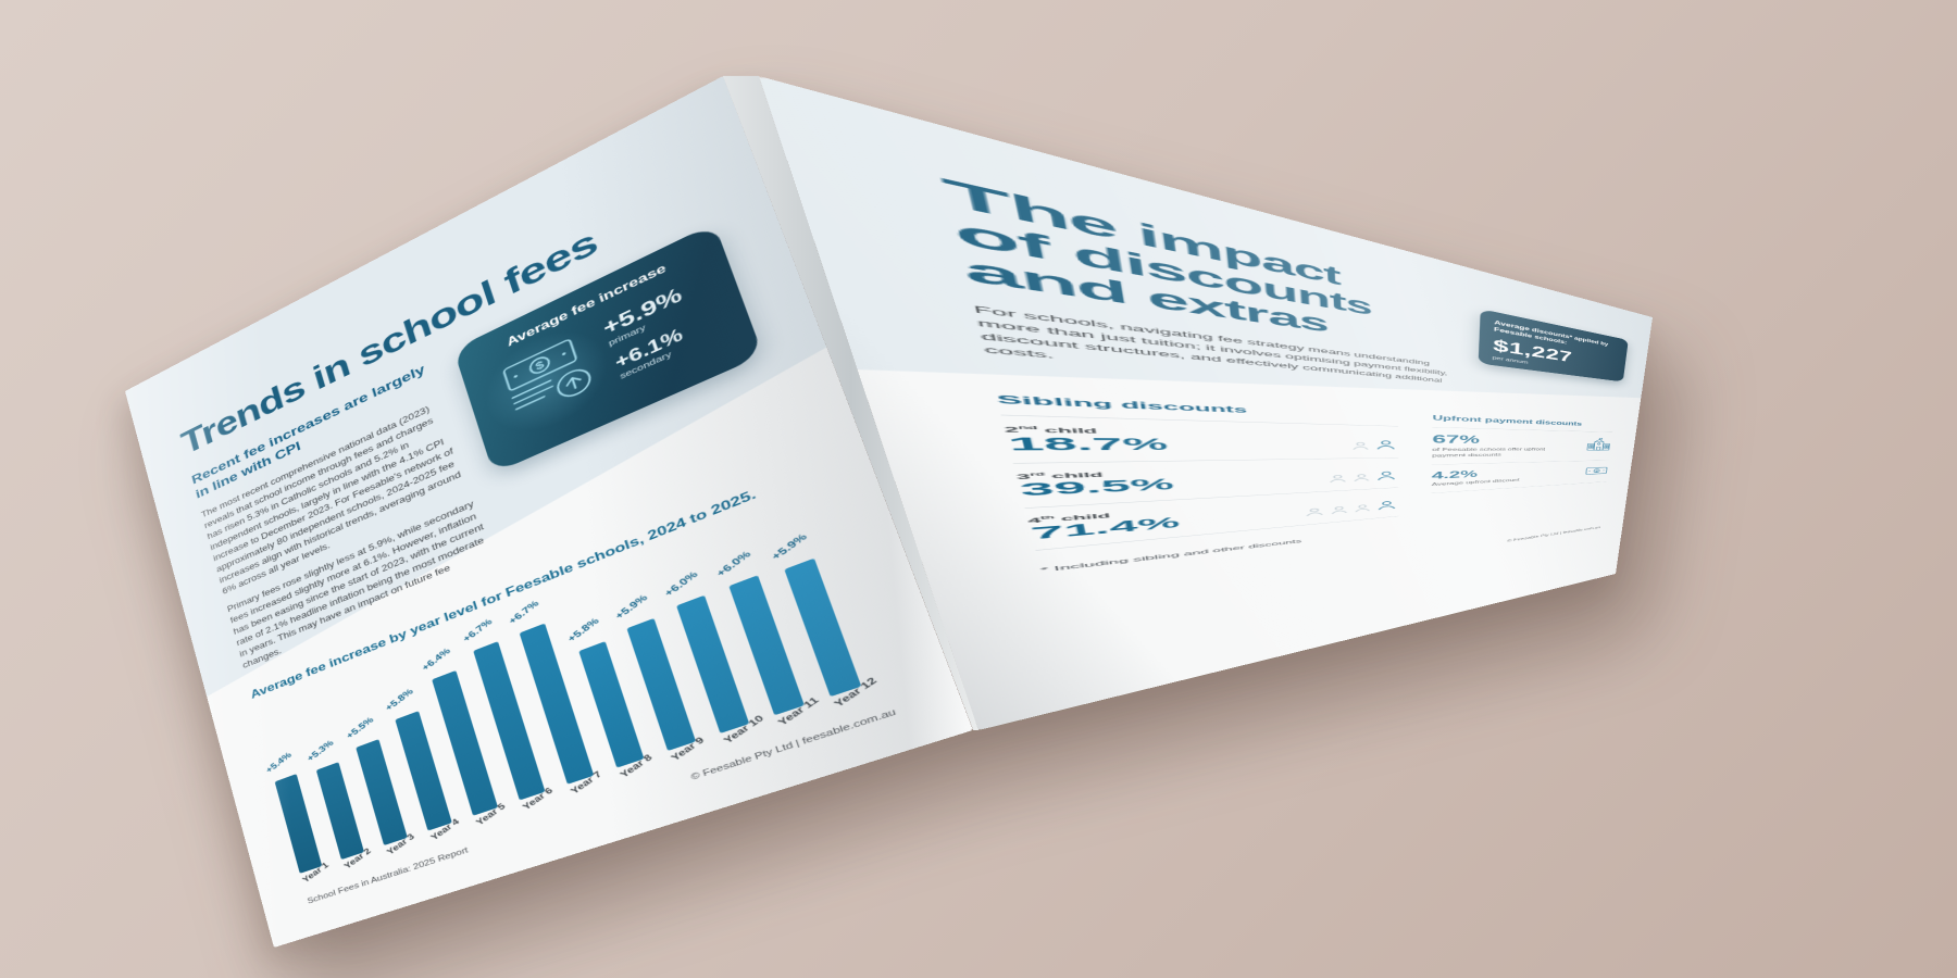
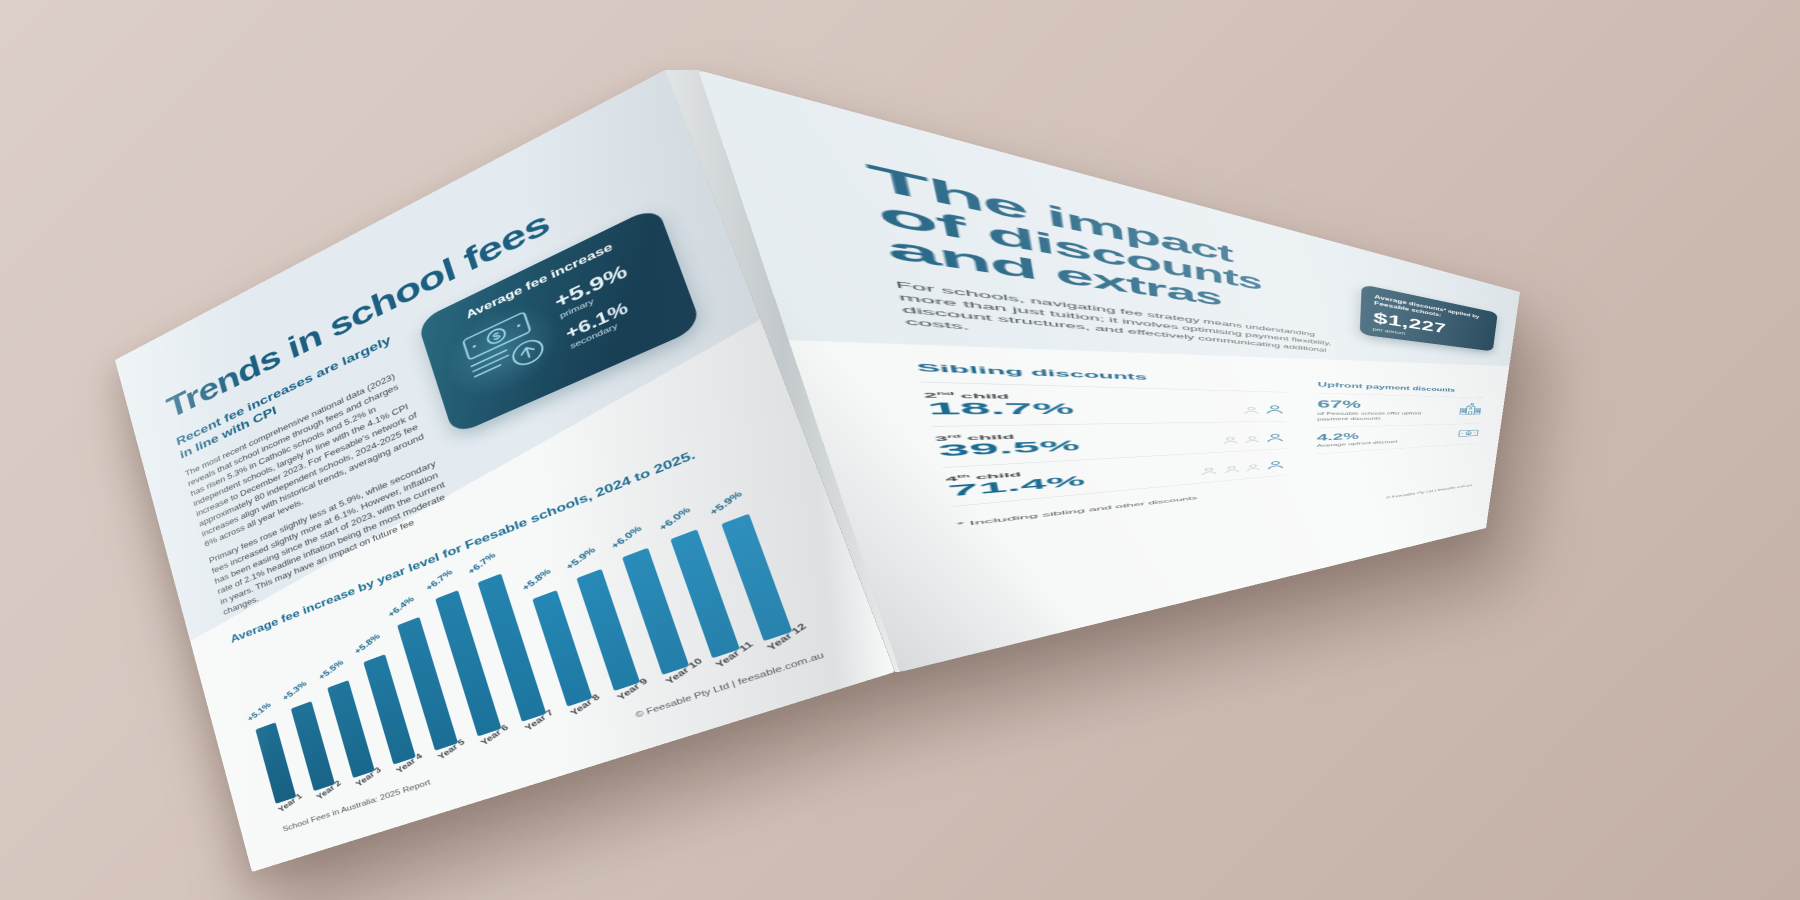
Year 1: +5.4% -> +5.1%
